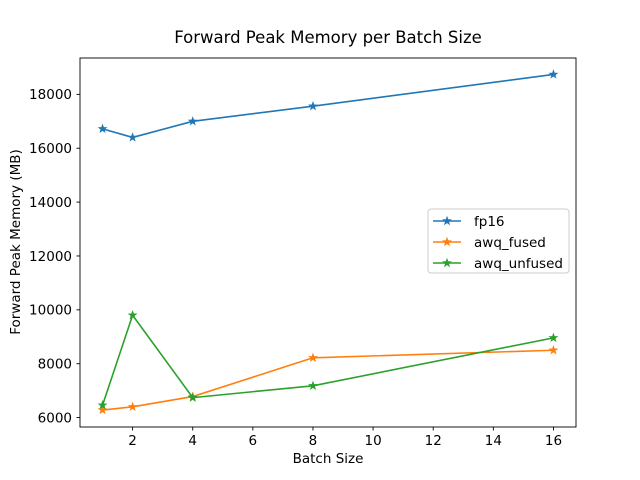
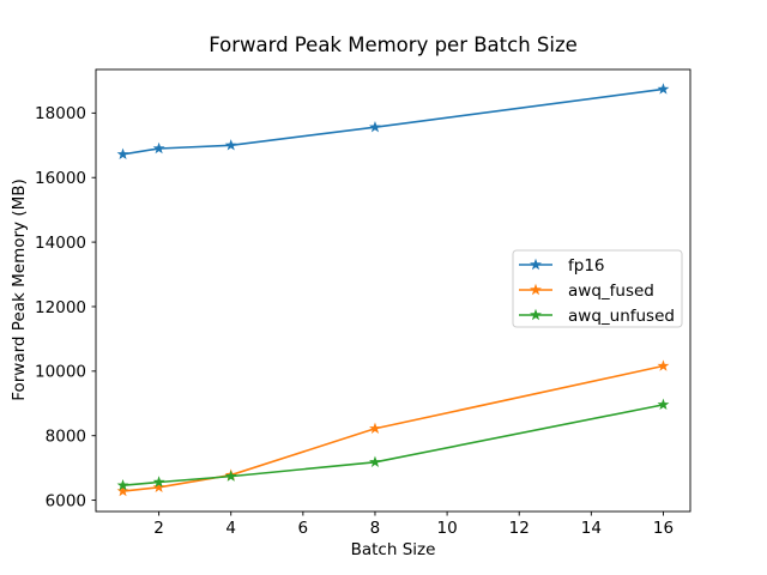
fp16/2: 16400 -> 16900
awq_unfused/2: 9800 -> 6600
awq_fused/16: 8500 -> 10200
